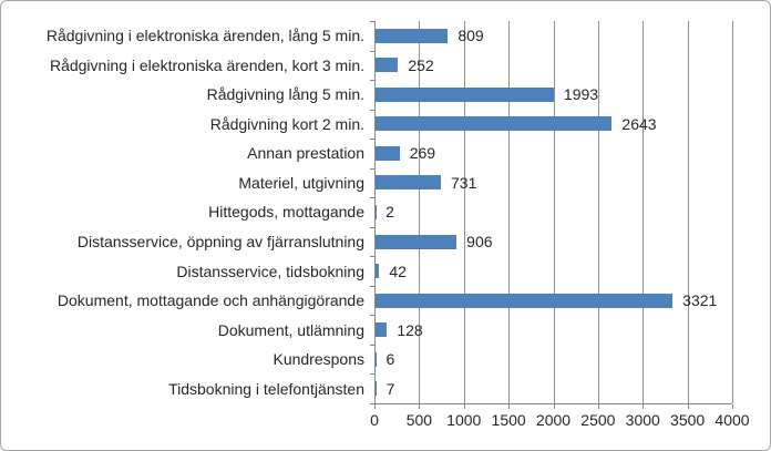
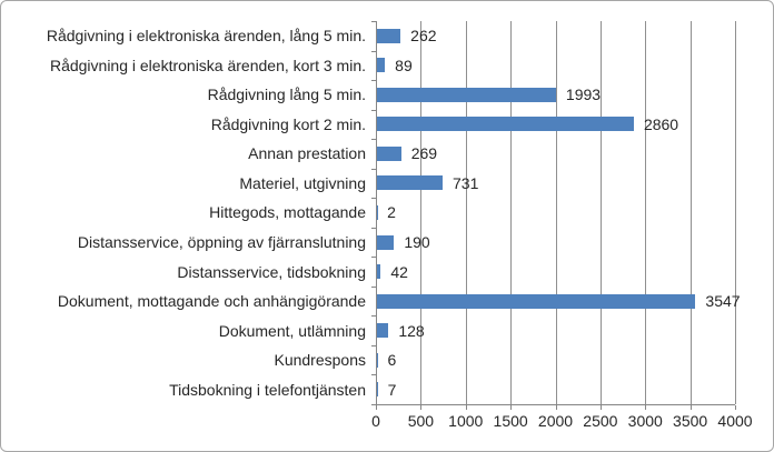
Rådgivning i elektroniska ärenden, lång 5 min.: 809 -> 262
Rådgivning i elektroniska ärenden, kort 3 min.: 252 -> 89
Rådgivning kort 2 min.: 2643 -> 2860
Distansservice, öppning av fjärranslutning: 906 -> 190
Dokument, mottagande och anhängigörande: 3321 -> 3547
